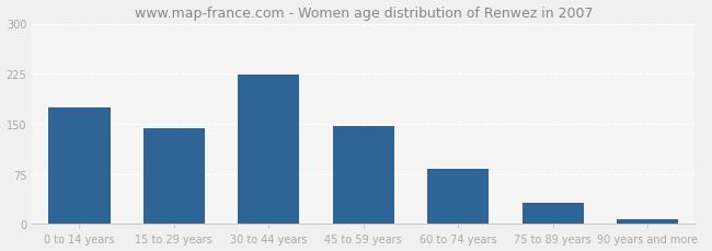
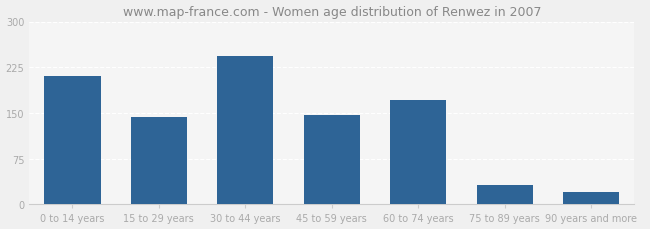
0 to 14 years: 175 -> 210
30 to 44 years: 224 -> 244
60 to 74 years: 82 -> 172
90 years and more: 8 -> 20
